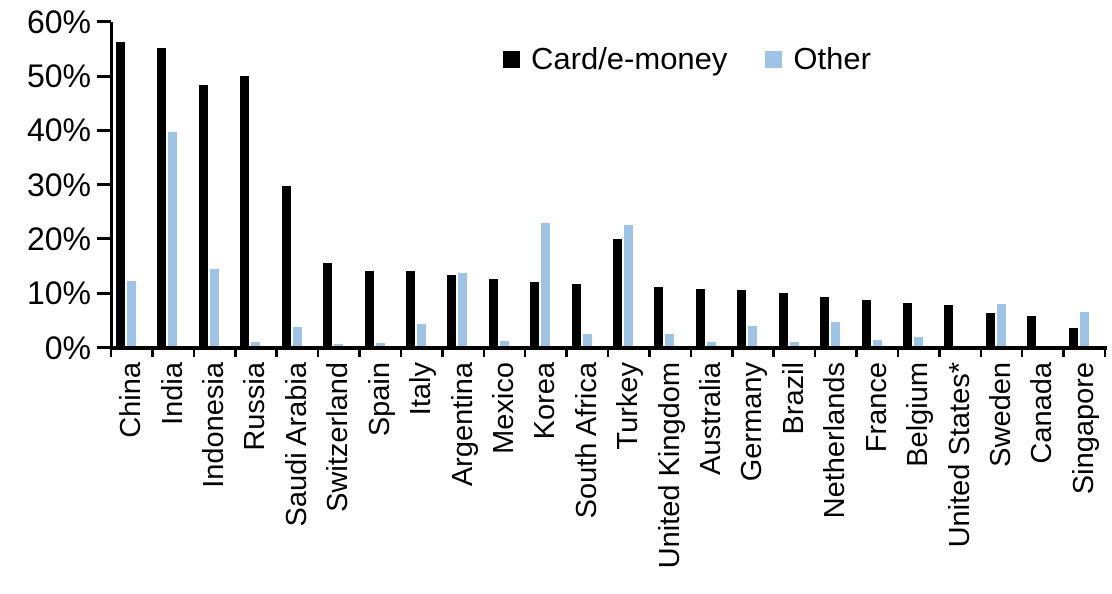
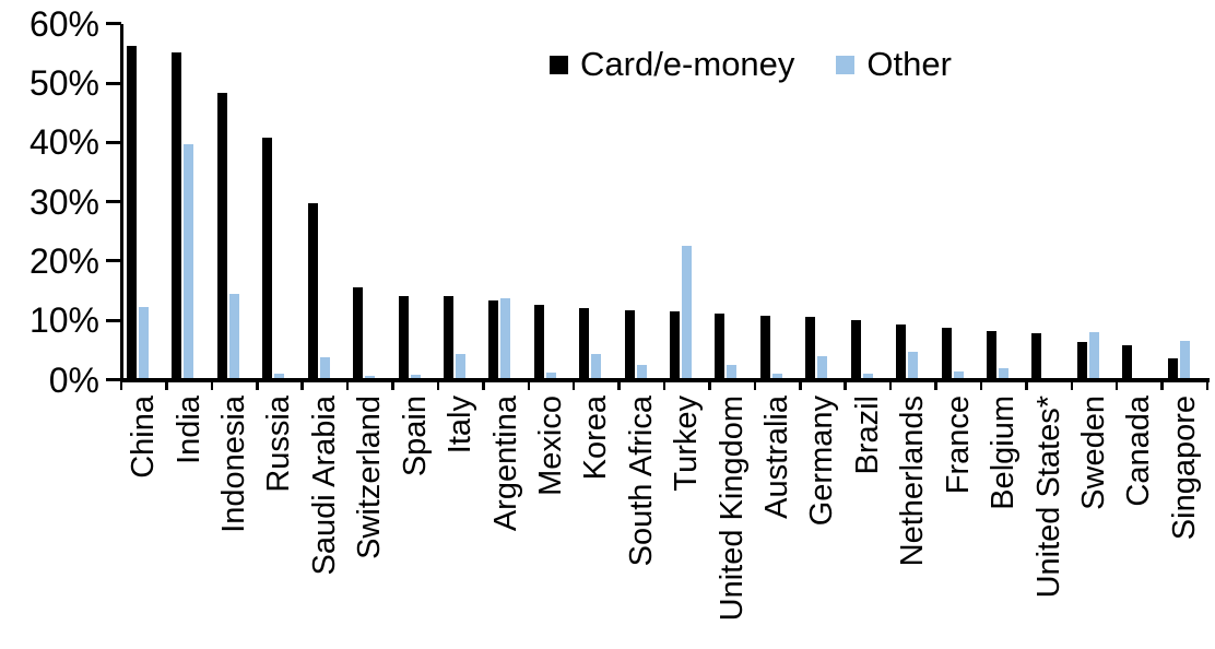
Card/e-money/Russia: 50% -> 41%
Other/Korea: 23% -> 4%
Card/e-money/Turkey: 20% -> 12%
